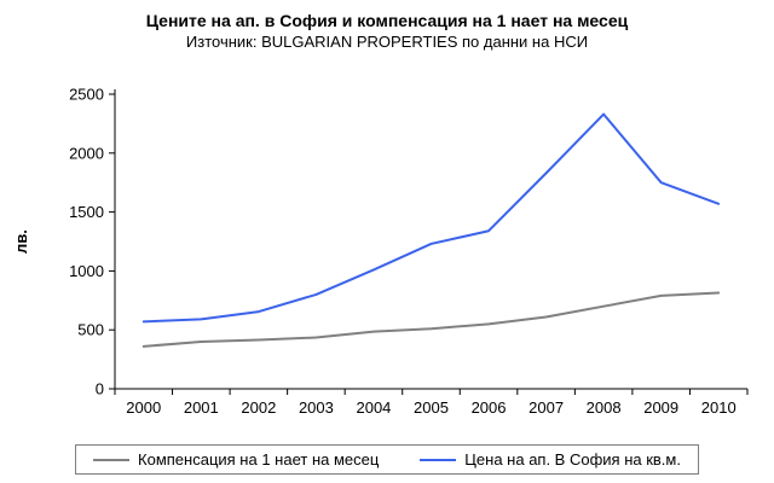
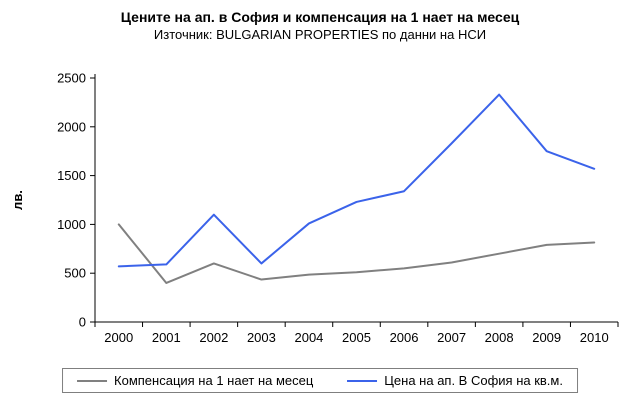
Компенсация на 1 нает на месец/2000: 400 -> 1000
Компенсация на 1 нает на месец/2002: 400 -> 600
Цена на ап. В София на кв.м./2002: 700 -> 1100
Цена на ап. В София на кв.м./2003: 800 -> 600
